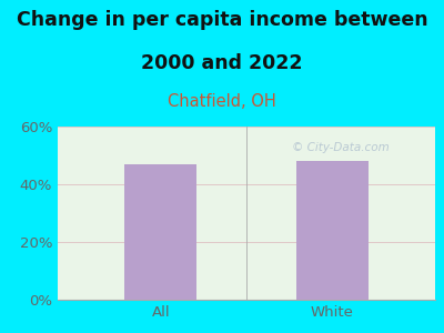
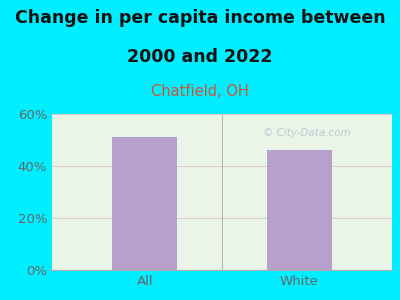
All: 47% -> 51%
White: 48% -> 46%
